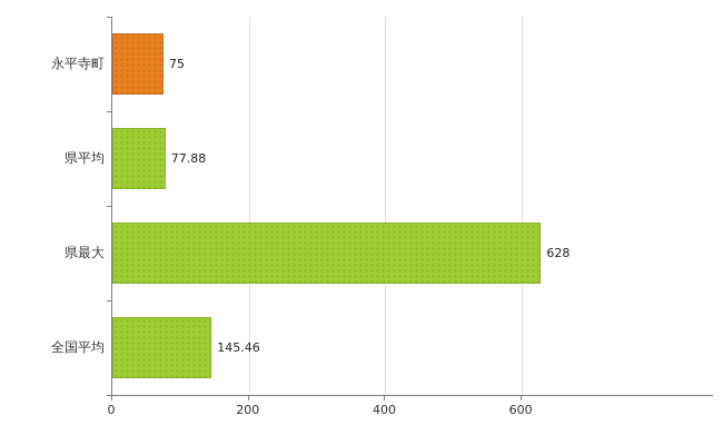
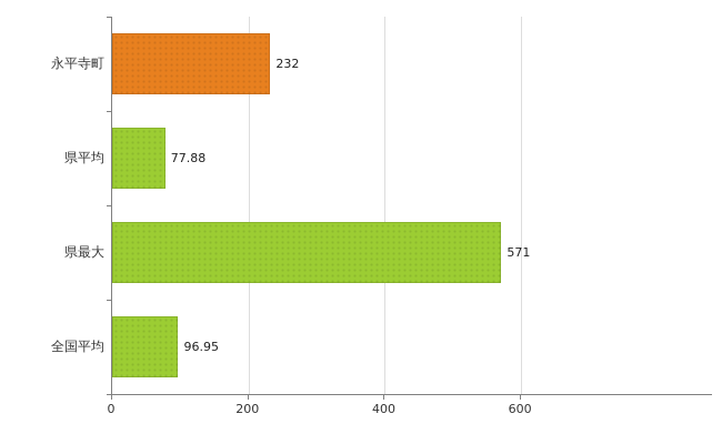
永平寺町: 75 -> 232
県最大: 628 -> 571
全国平均: 145.46 -> 96.95
